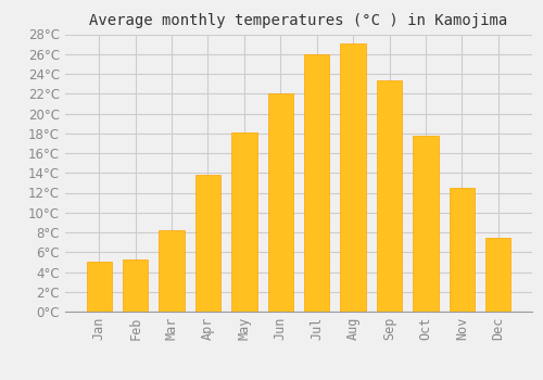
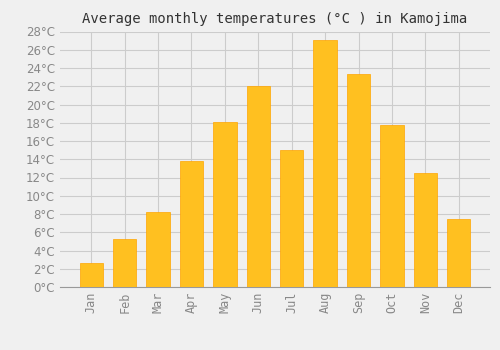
Jan: 5.0°C -> 2.6°C
Jul: 26.0°C -> 15.0°C
